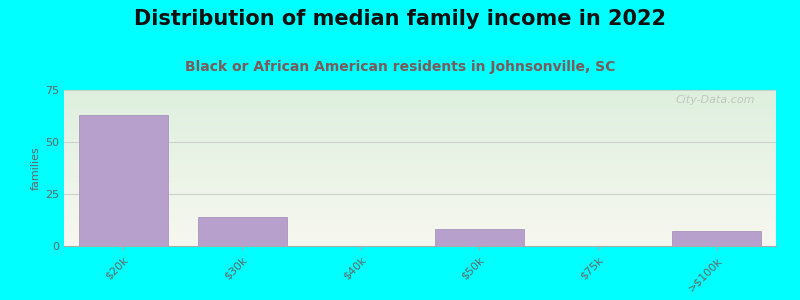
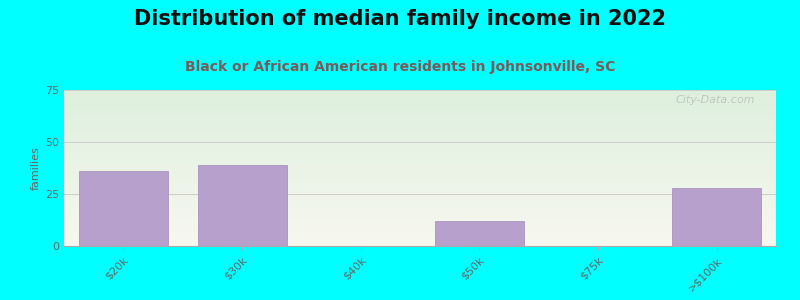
$20k: 63 -> 36
$30k: 14 -> 39
$50k: 8 -> 12
>$100k: 7 -> 28
